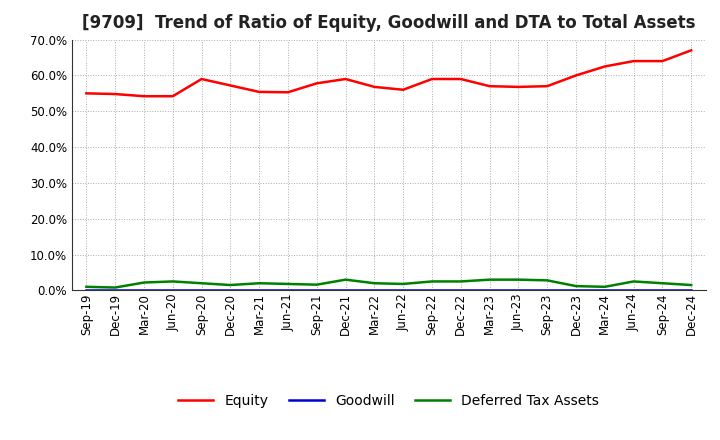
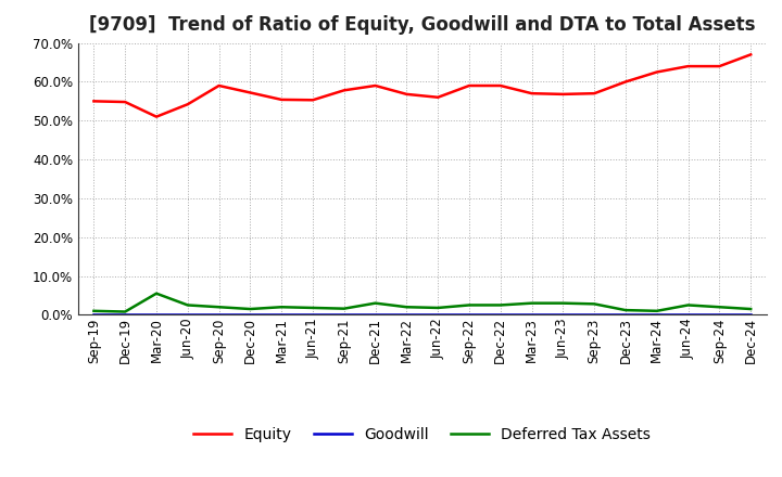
Equity/Mar-20: 54.2% -> 51.0%
Deferred Tax Assets/Mar-20: 2.2% -> 5.5%
